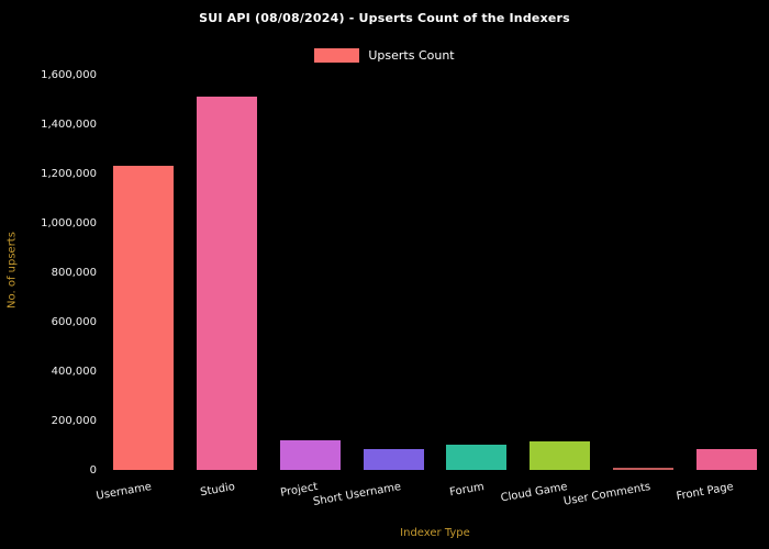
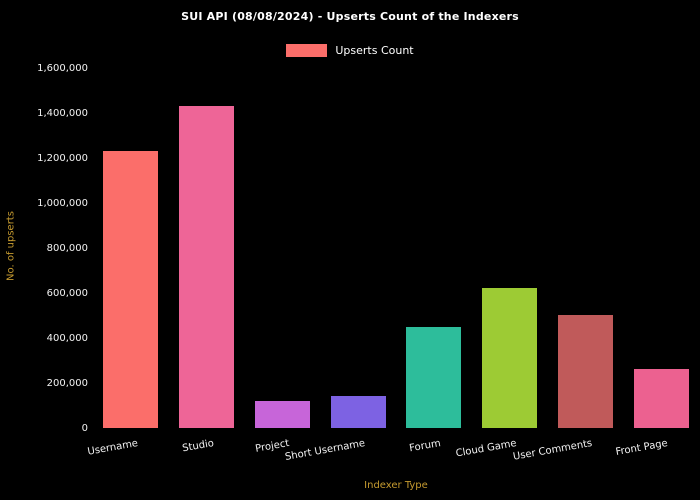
Studio: 1510000 -> 1430000
Short Username: 80000 -> 140000
Forum: 100000 -> 450000
Cloud Game: 120000 -> 620000
User Comments: 10000 -> 500000
Front Page: 90000 -> 260000
